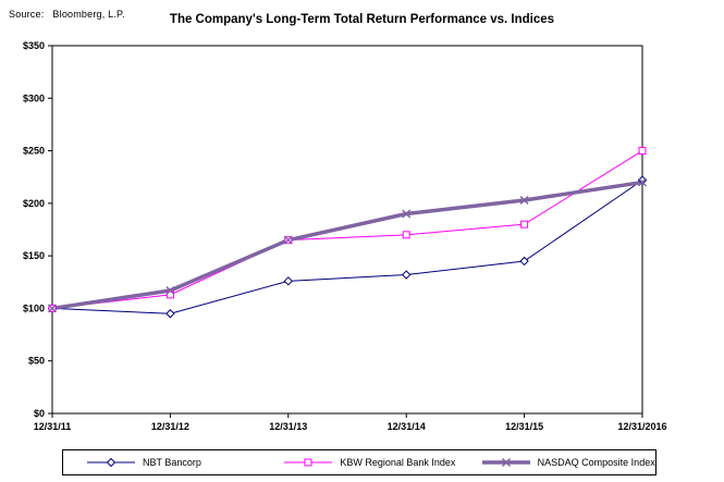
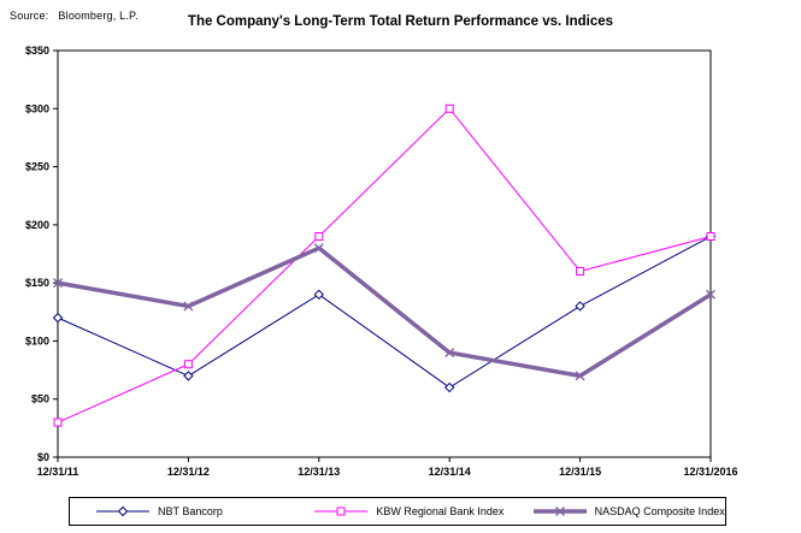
NBT Bancorp/12/31/11: $100 -> $120
KBW Regional Bank Index/12/31/11: $100 -> $30
NASDAQ Composite Index/12/31/11: $100 -> $150
NBT Bancorp/12/31/12: $100 -> $70
KBW Regional Bank Index/12/31/12: $110 -> $80
NASDAQ Composite Index/12/31/12: $120 -> $130
NBT Bancorp/12/31/13: $130 -> $140
KBW Regional Bank Index/12/31/13: $160 -> $190
NASDAQ Composite Index/12/31/13: $160 -> $180
NBT Bancorp/12/31/14: $130 -> $60
KBW Regional Bank Index/12/31/14: $170 -> $300
NASDAQ Composite Index/12/31/14: $190 -> $90
NBT Bancorp/12/31/15: $140 -> $130
KBW Regional Bank Index/12/31/15: $180 -> $160
NASDAQ Composite Index/12/31/15: $200 -> $70
NBT Bancorp/12/31/2016: $220 -> $190
KBW Regional Bank Index/12/31/2016: $250 -> $190
NASDAQ Composite Index/12/31/2016: $220 -> $140
